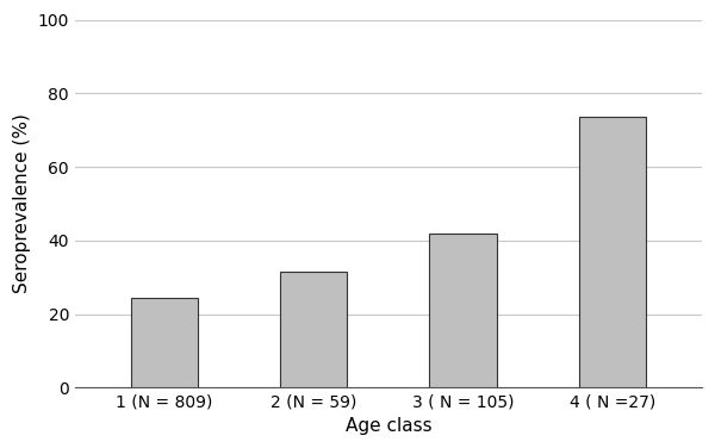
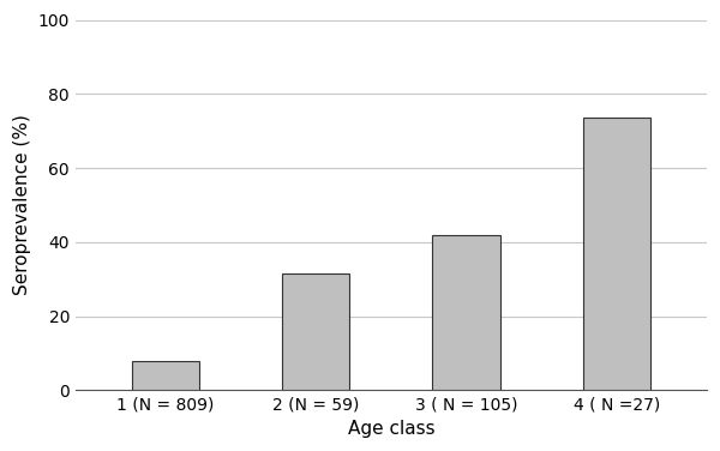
1 (N = 809): 24.5 -> 8.0
